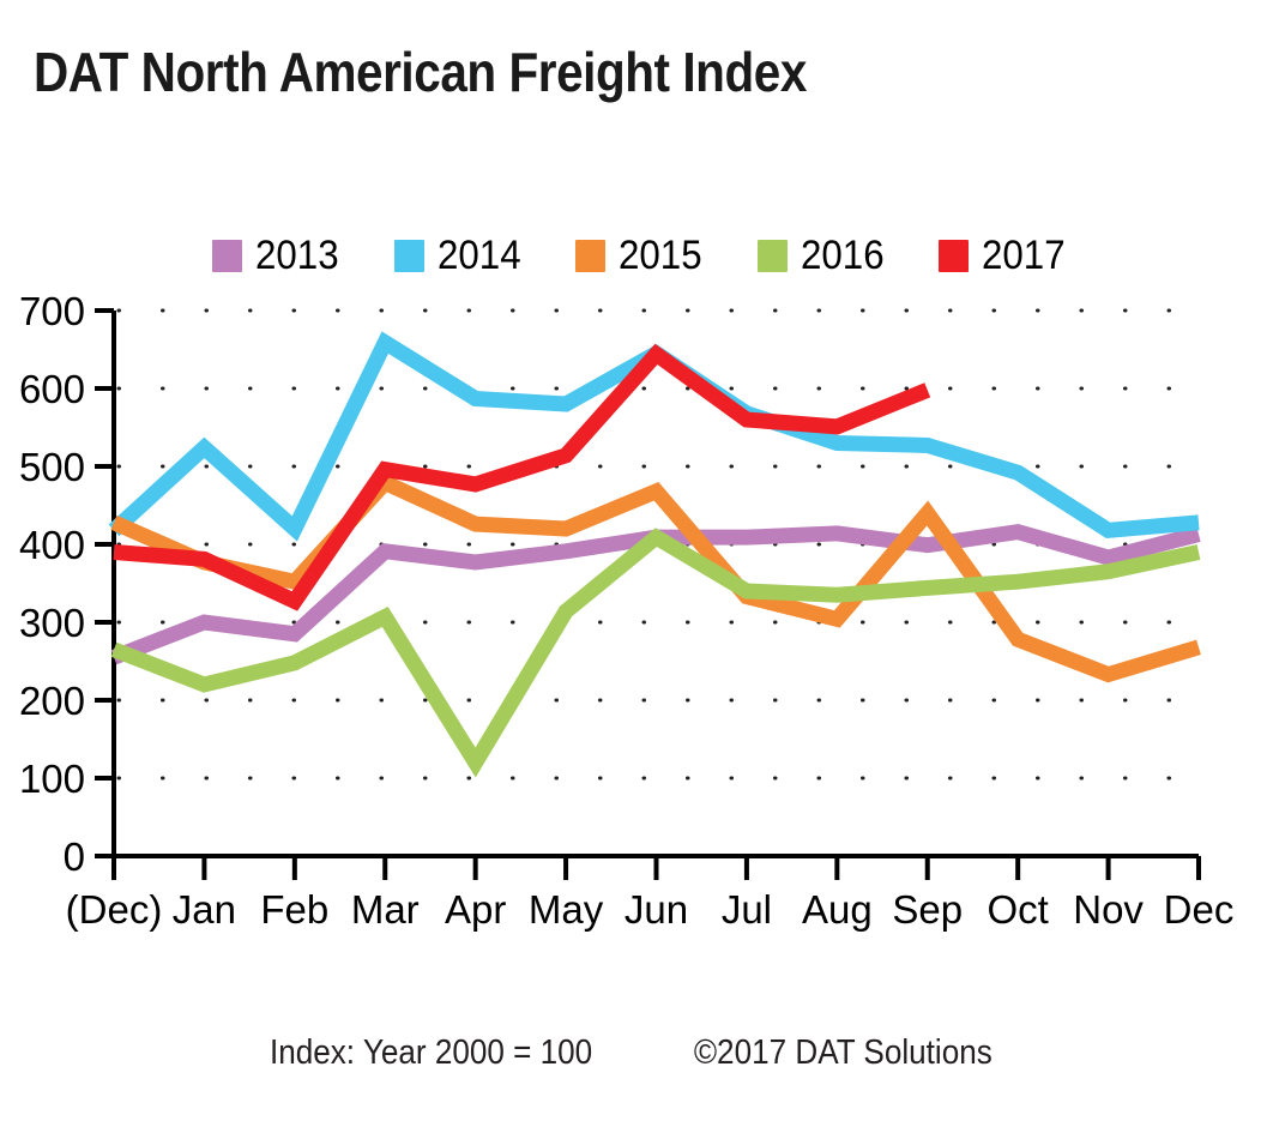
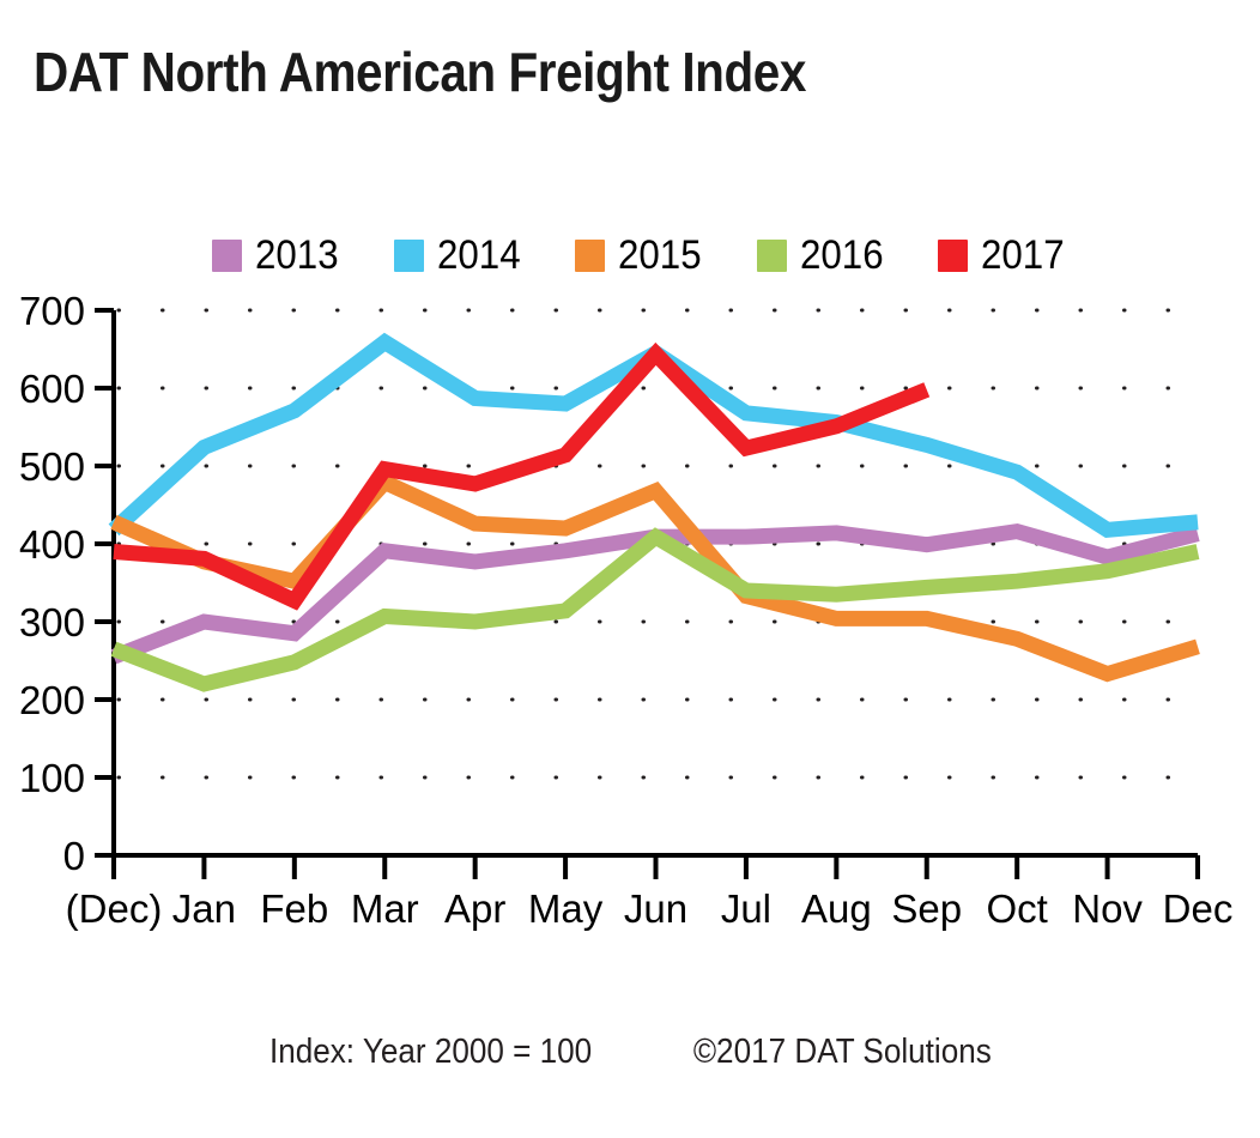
2014/Feb: 420 -> 570
2016/Apr: 120 -> 300
2017/Jul: 560 -> 520
2014/Aug: 530 -> 560
2015/Sep: 440 -> 300
